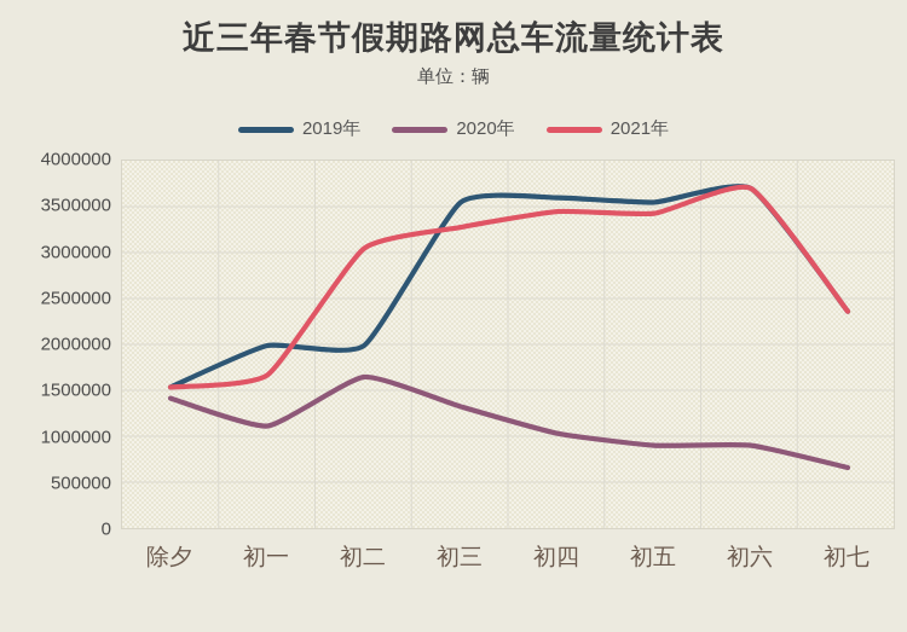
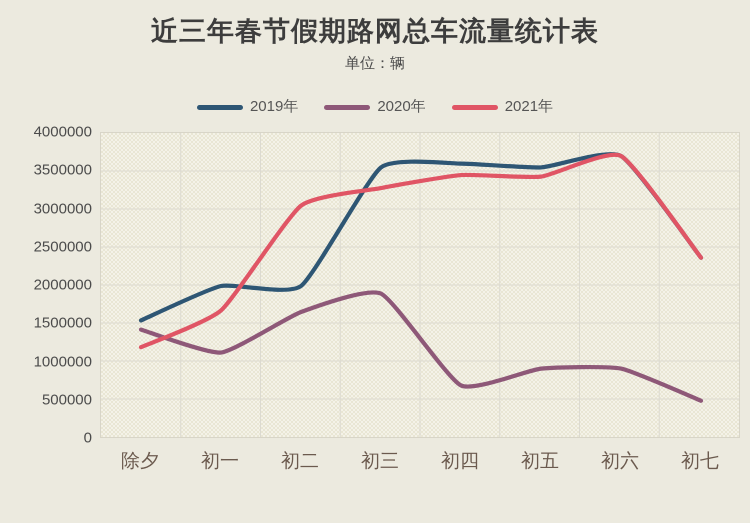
2021年/除夕: 1600000 -> 1200000
2020年/初三: 1300000 -> 1900000
2020年/初四: 1000000 -> 700000
2020年/初七: 700000 -> 500000
